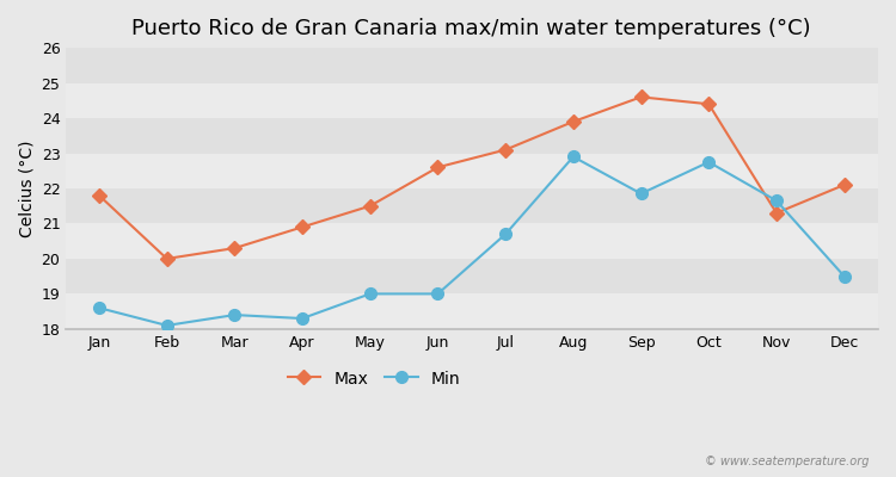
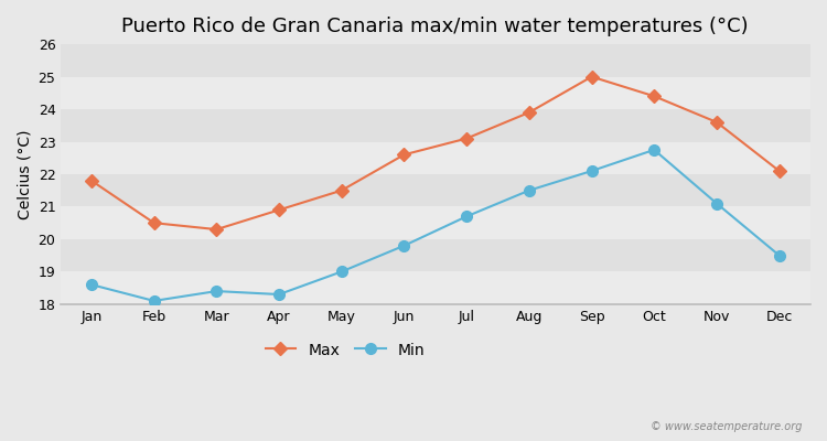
Max/Feb: 20.0 -> 20.5
Min/Jun: 19.00 -> 19.80
Min/Aug: 22.90 -> 21.50
Max/Sep: 24.6 -> 25.0
Min/Sep: 21.85 -> 22.10
Max/Nov: 21.3 -> 23.6
Min/Nov: 21.65 -> 21.10
